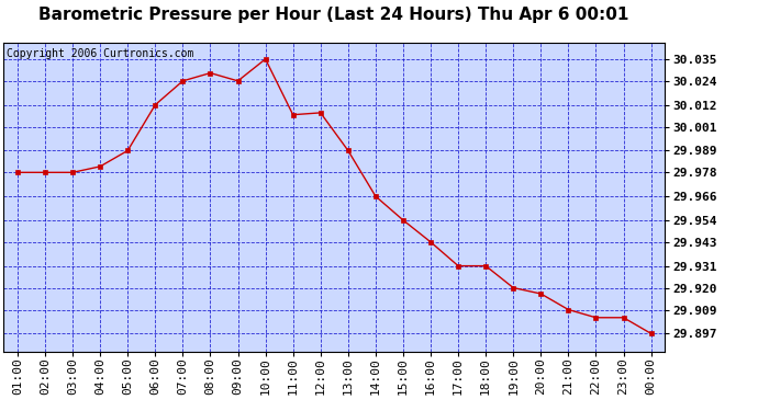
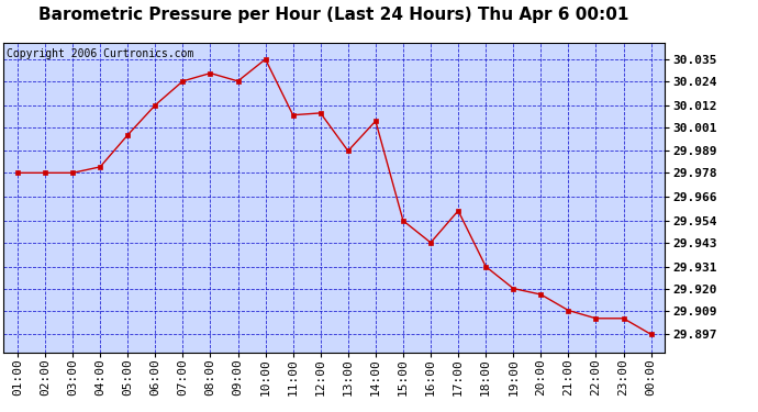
05:00: 29.989 -> 29.997
14:00: 29.966 -> 30.004
17:00: 29.931 -> 29.959
